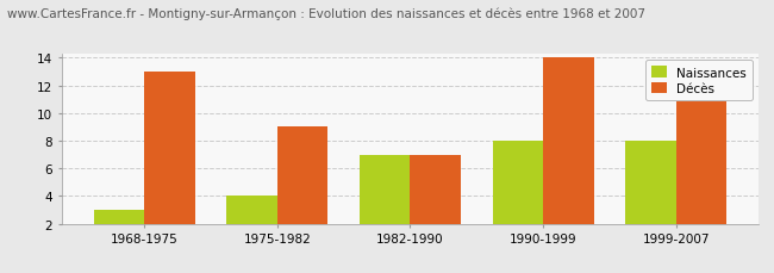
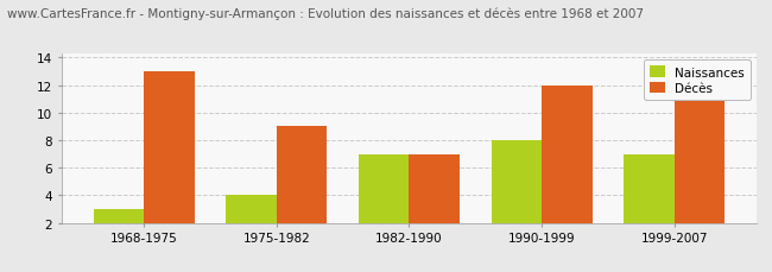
Décès/1990-1999: 14 -> 12
Naissances/1999-2007: 8 -> 7
